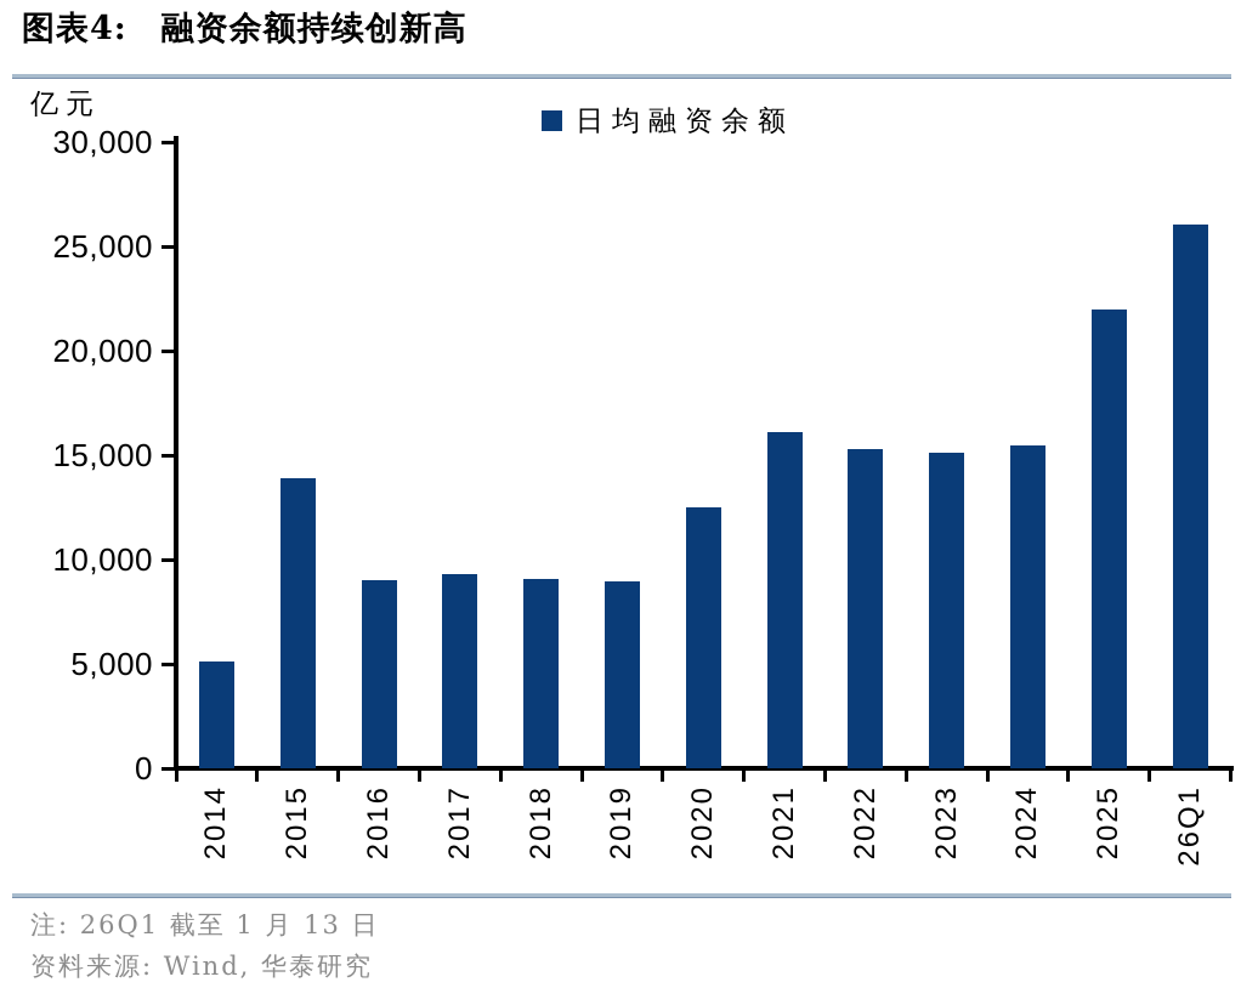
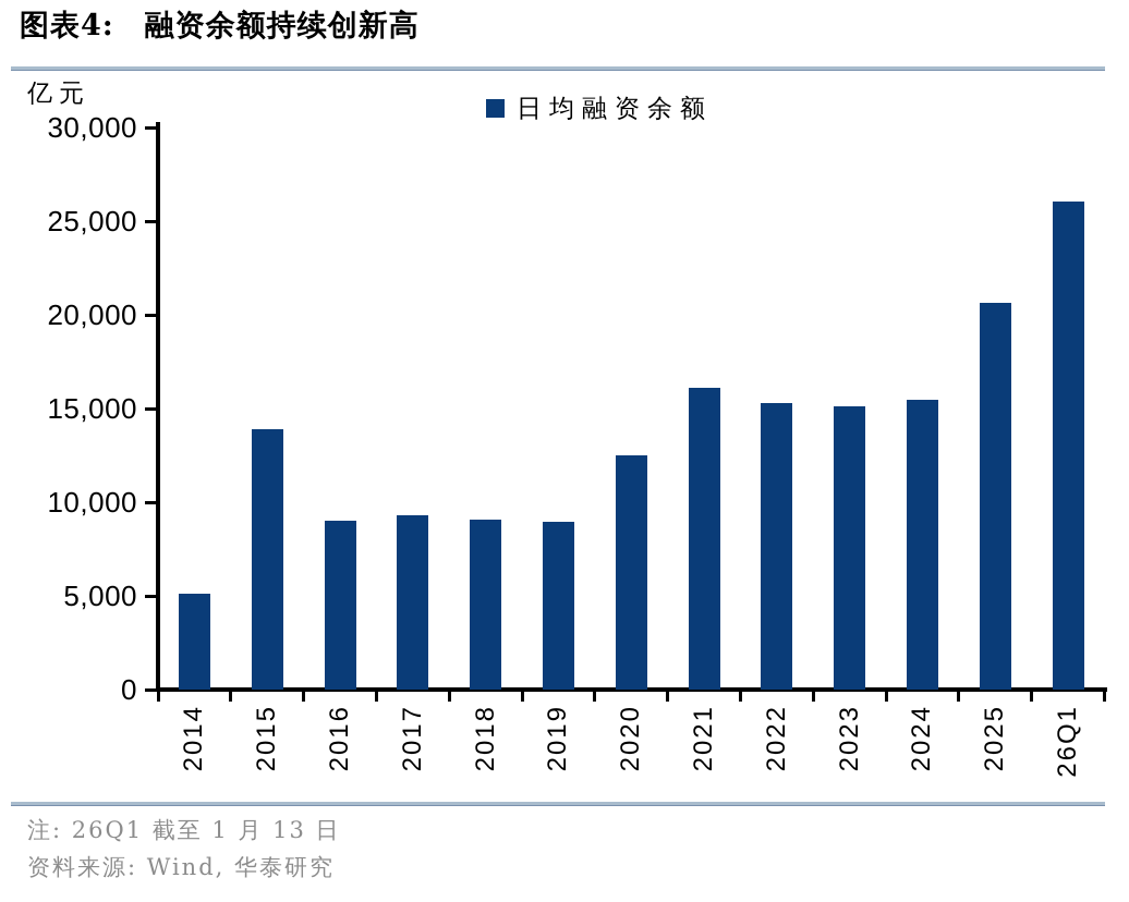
2025: 22000 -> 20600
